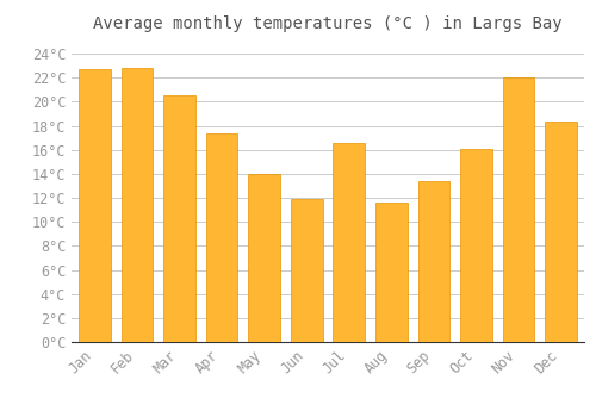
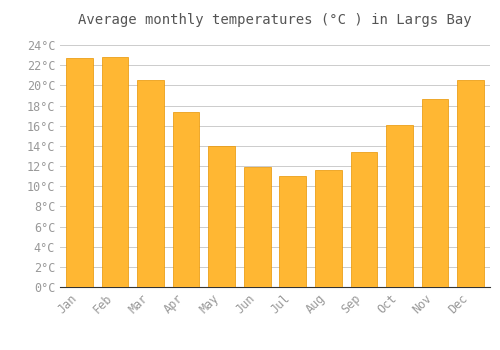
Jul: 16.6°C -> 11.0°C
Nov: 22.0°C -> 18.7°C
Dec: 18.4°C -> 20.5°C
